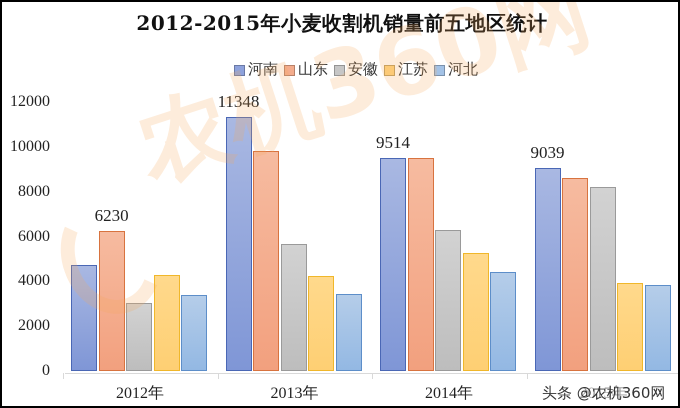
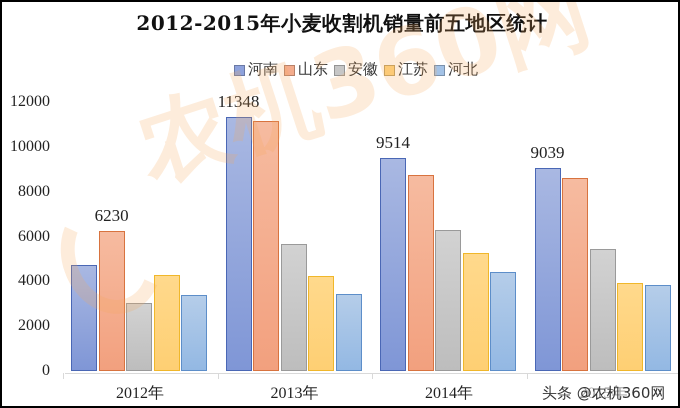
山东/2013年: 9800 -> 11200
山东/2014年: 9500 -> 8800
安徽/2015年: 8200 -> 5400
